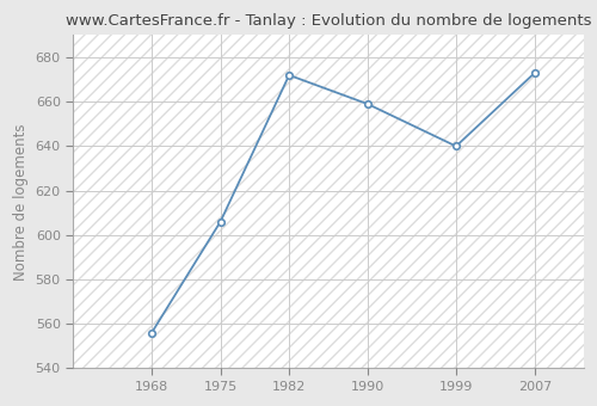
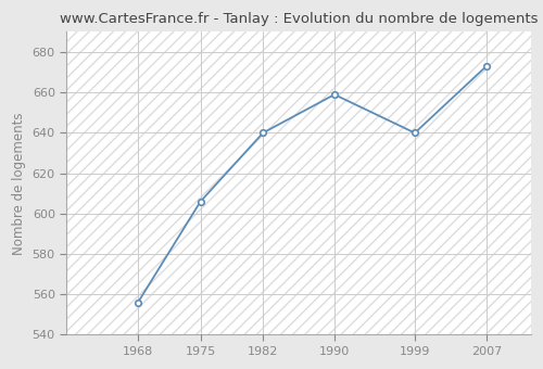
1982: 672 -> 640
